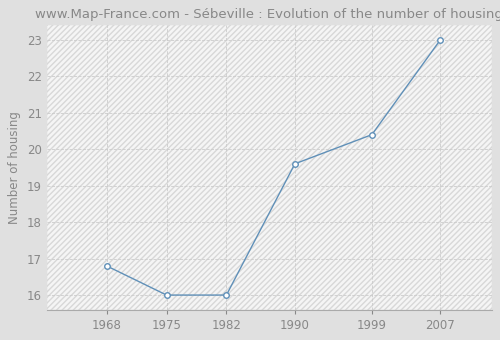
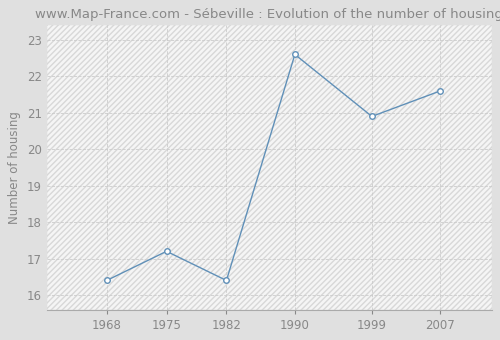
1968: 16.8 -> 16.4
1975: 16.0 -> 17.2
1982: 16.0 -> 16.4
1990: 19.6 -> 22.6
1999: 20.4 -> 20.9
2007: 23.0 -> 21.6
